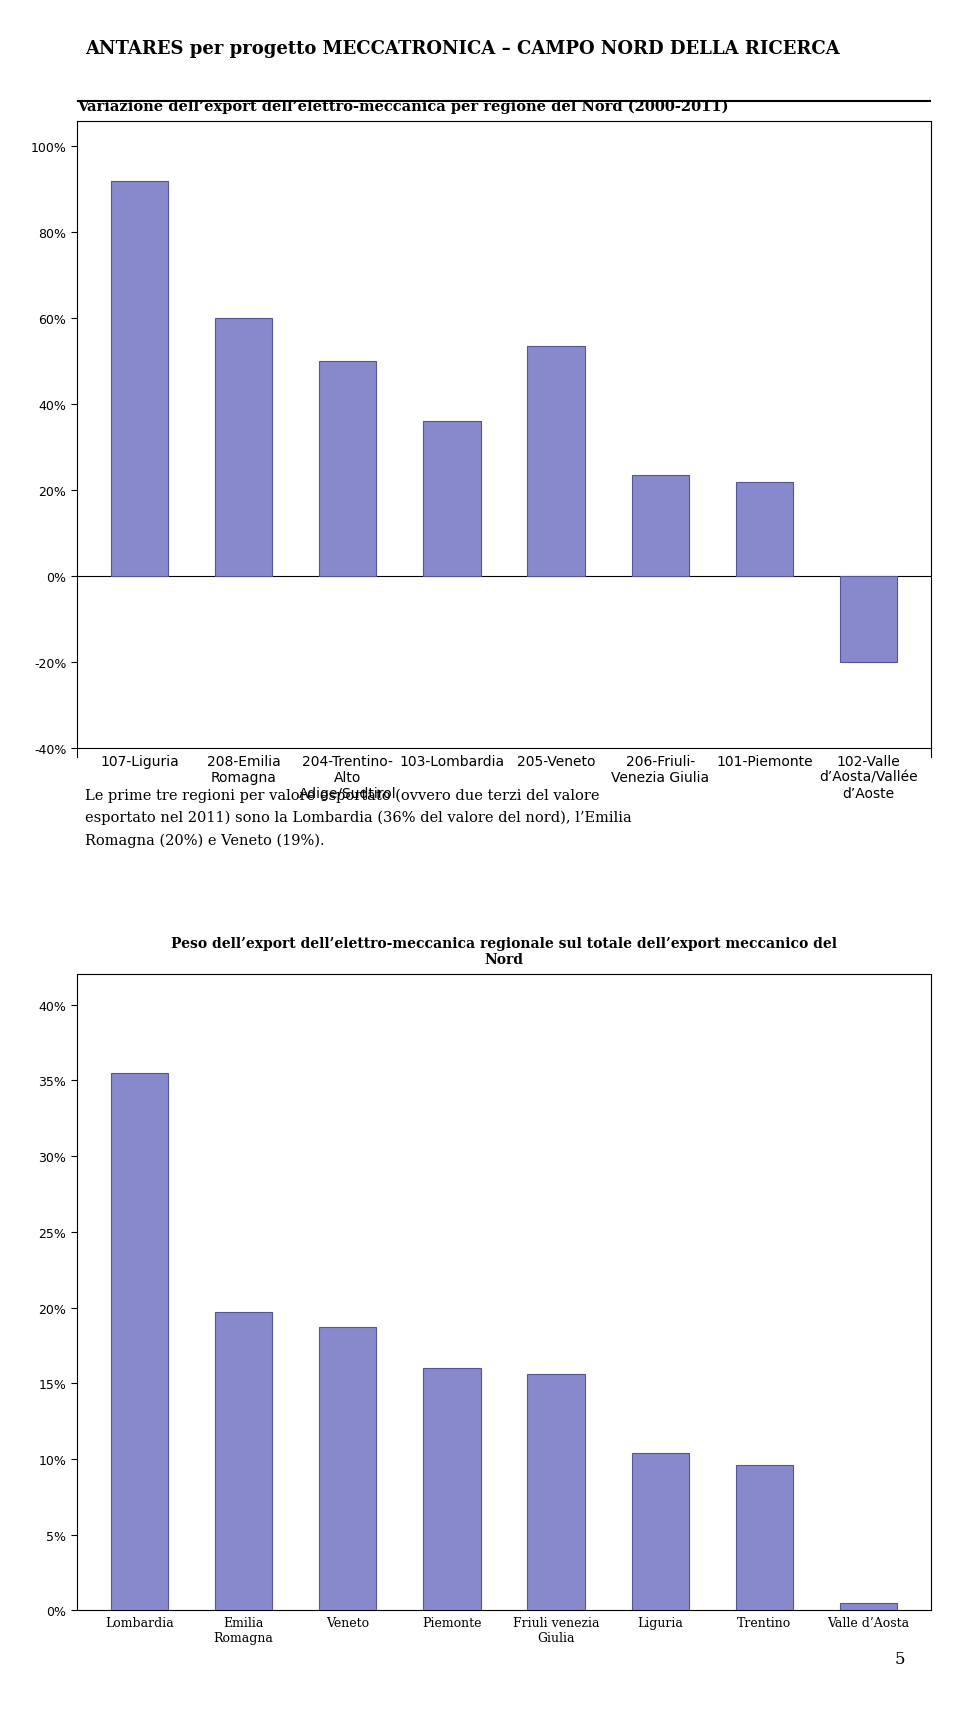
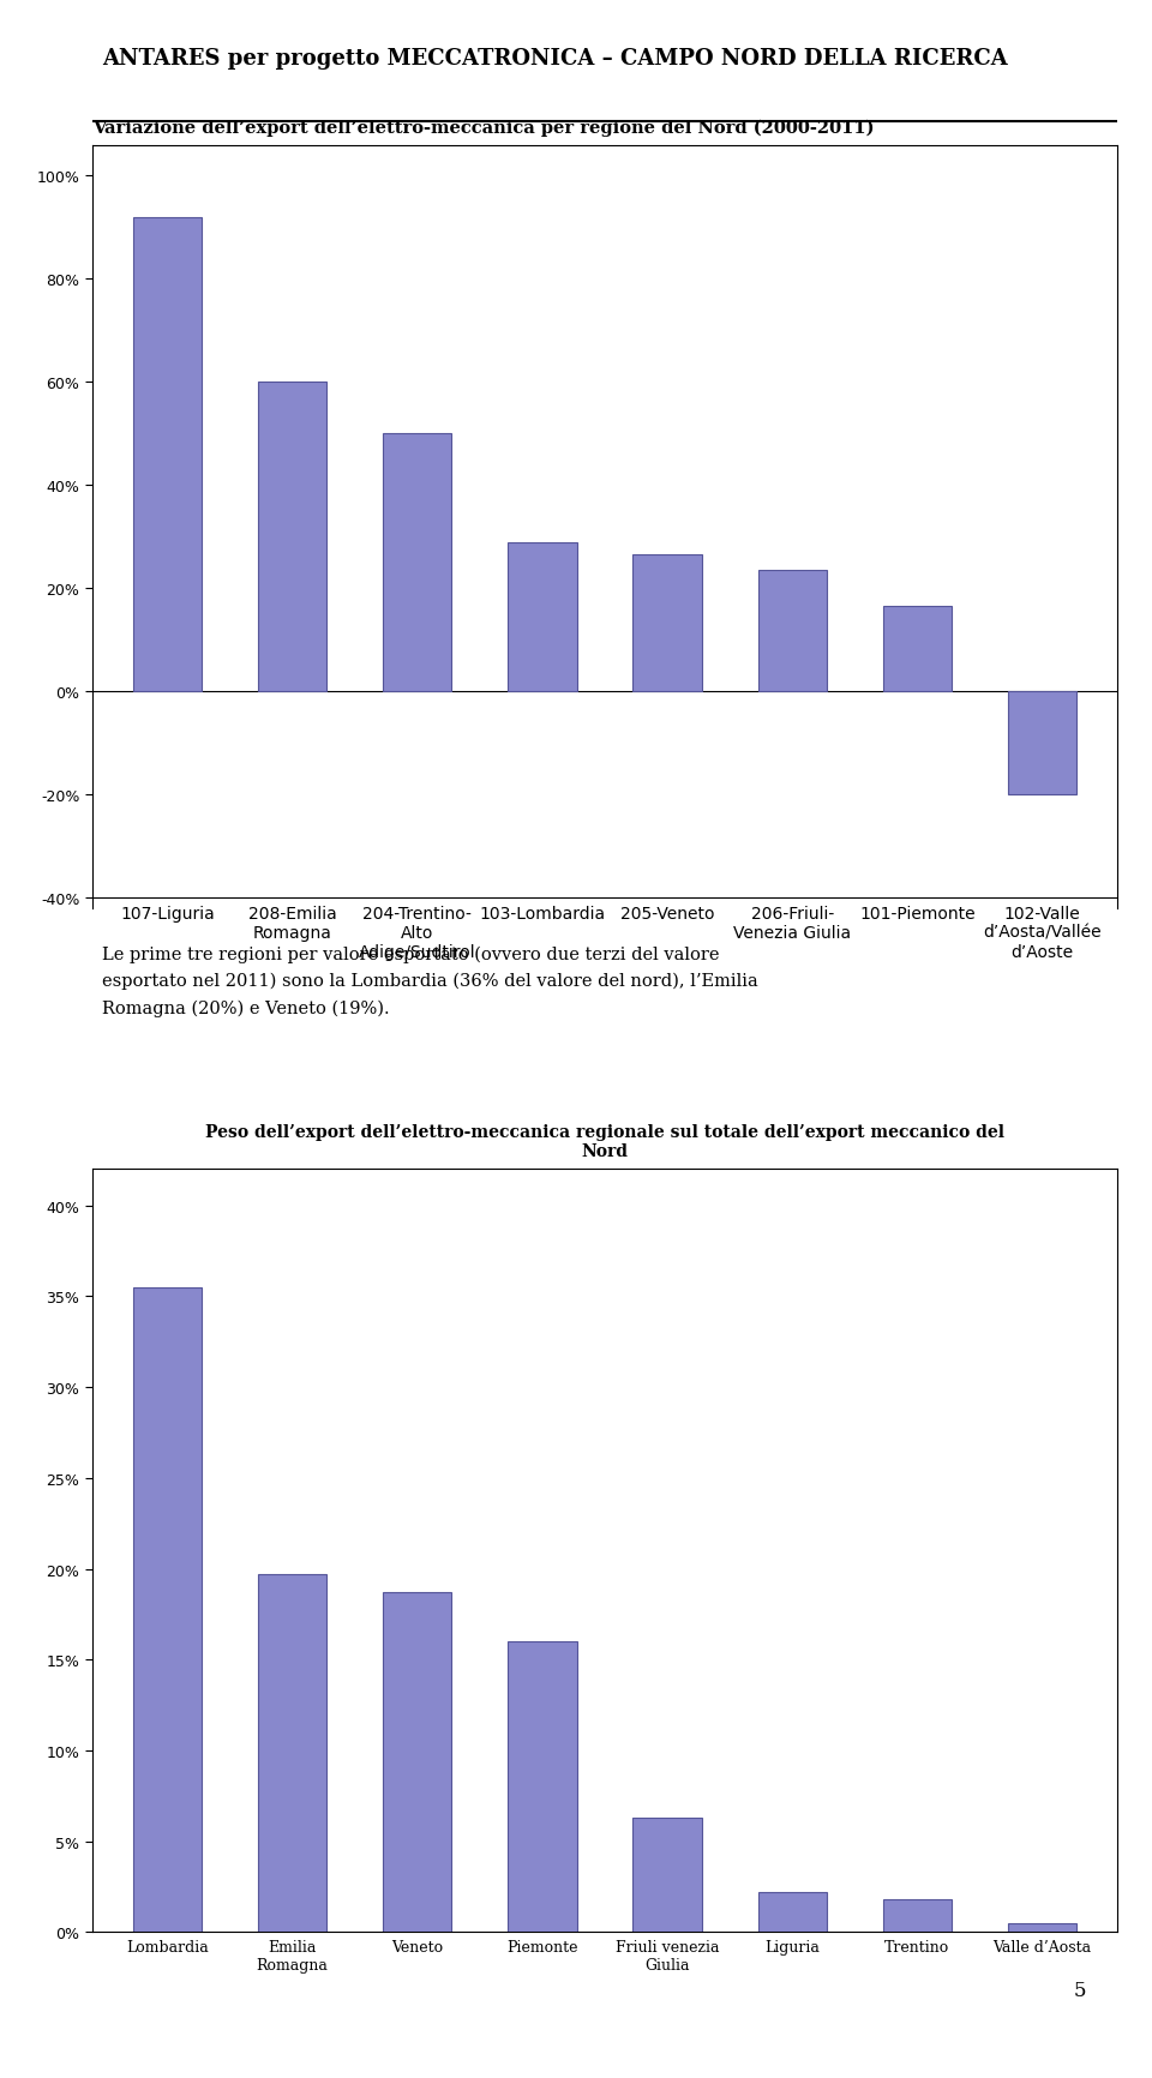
103-Lombardia: 36.0% -> 29.0%
205-Veneto: 53.5% -> 26.5%
101-Piemonte: 22.0% -> 16.5%
Friuli venezia Giulia: 15.6% -> 6.3%
Liguria: 10.4% -> 2.2%
Trentino: 9.6% -> 1.8%
